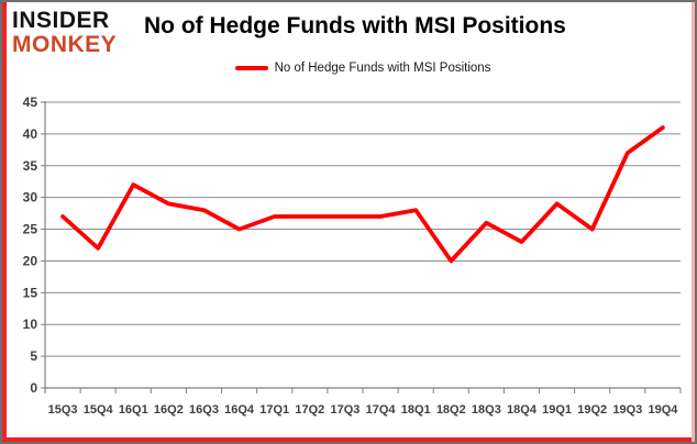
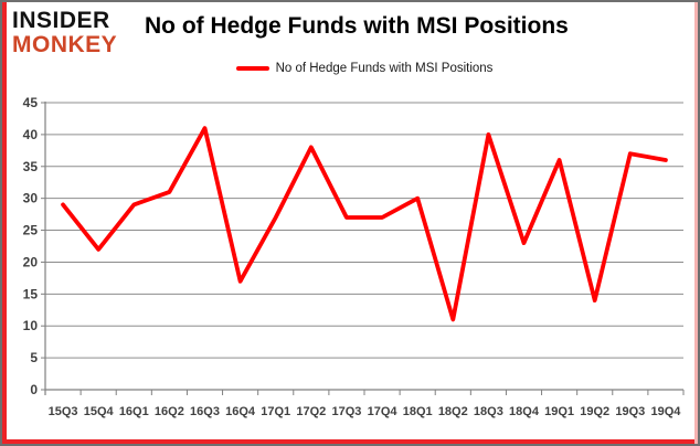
15Q3: 27 -> 29
16Q1: 32 -> 29
16Q2: 29 -> 31
16Q3: 28 -> 41
16Q4: 25 -> 17
17Q2: 27 -> 38
18Q1: 28 -> 30
18Q2: 20 -> 11
18Q3: 26 -> 40
19Q1: 29 -> 36
19Q2: 25 -> 14
19Q4: 41 -> 36
